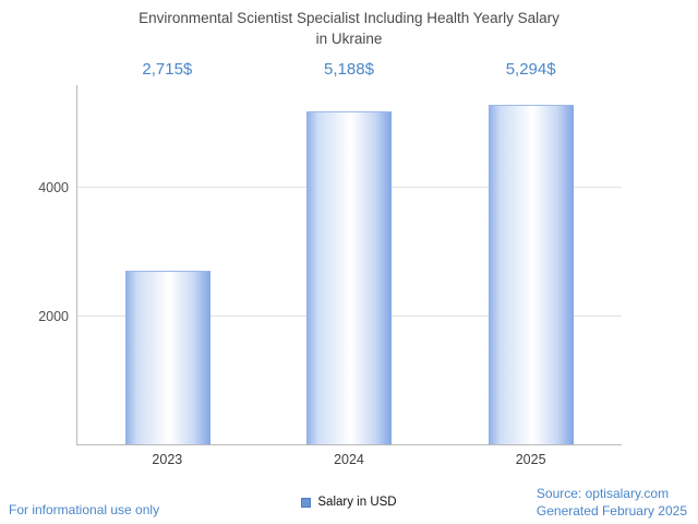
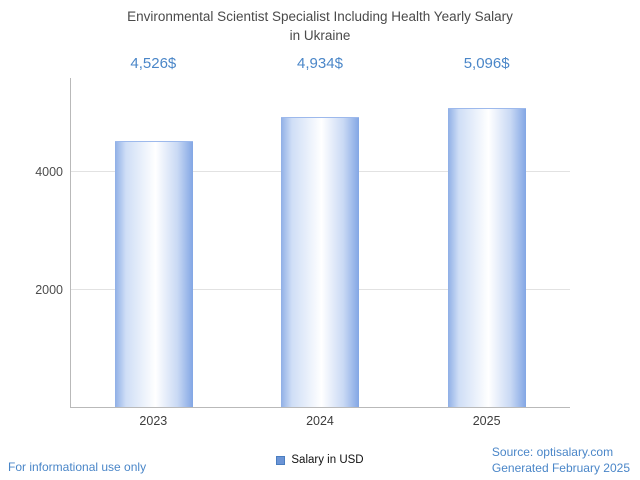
2023: 2,715 -> 4,526
2024: 5,188 -> 4,934
2025: 5,294 -> 5,096
